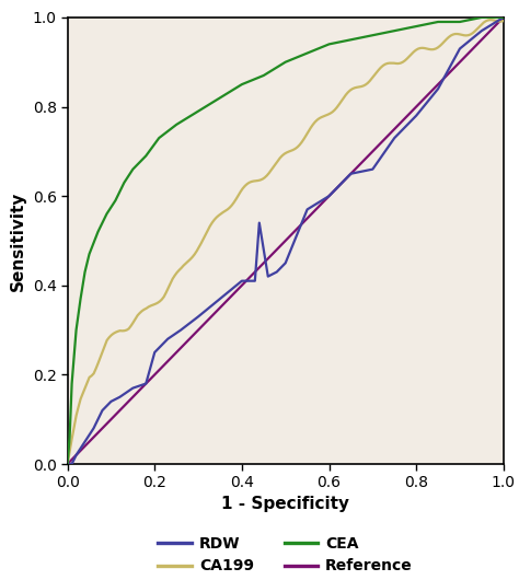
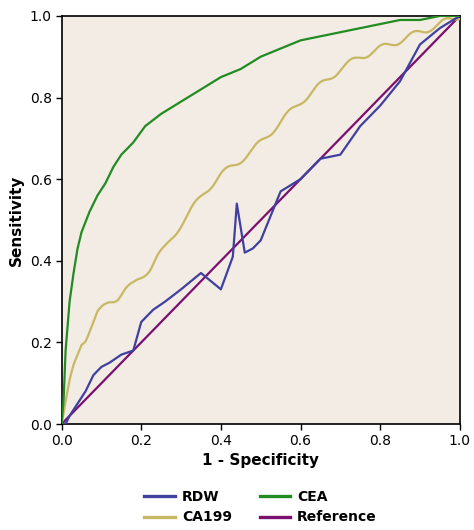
RDW/0.4: 0.41 -> 0.33
